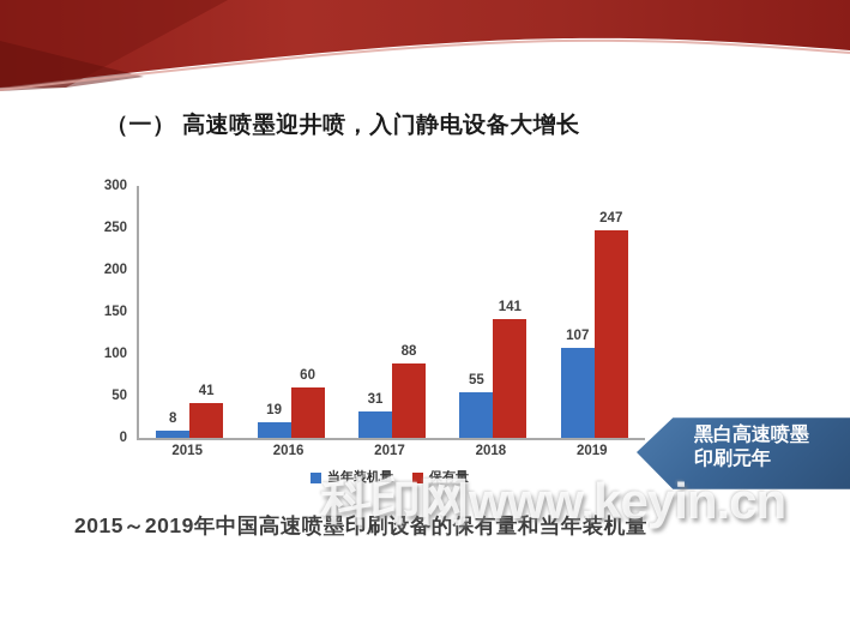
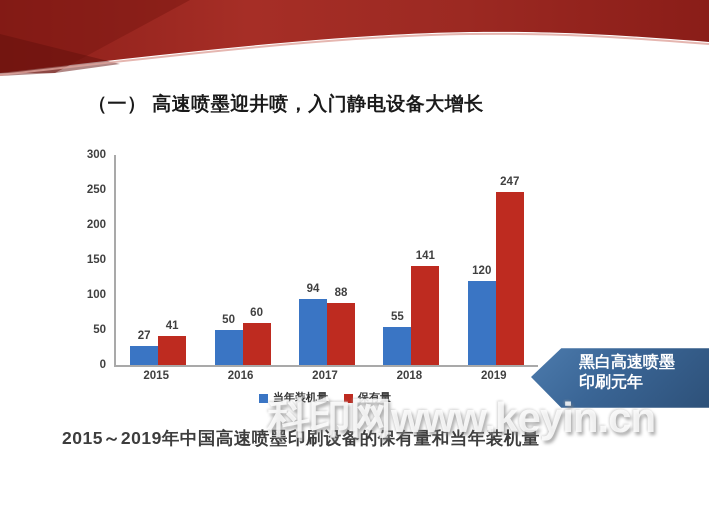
当年装机量/2015: 8 -> 27
当年装机量/2016: 19 -> 50
当年装机量/2017: 31 -> 94
当年装机量/2019: 107 -> 120
